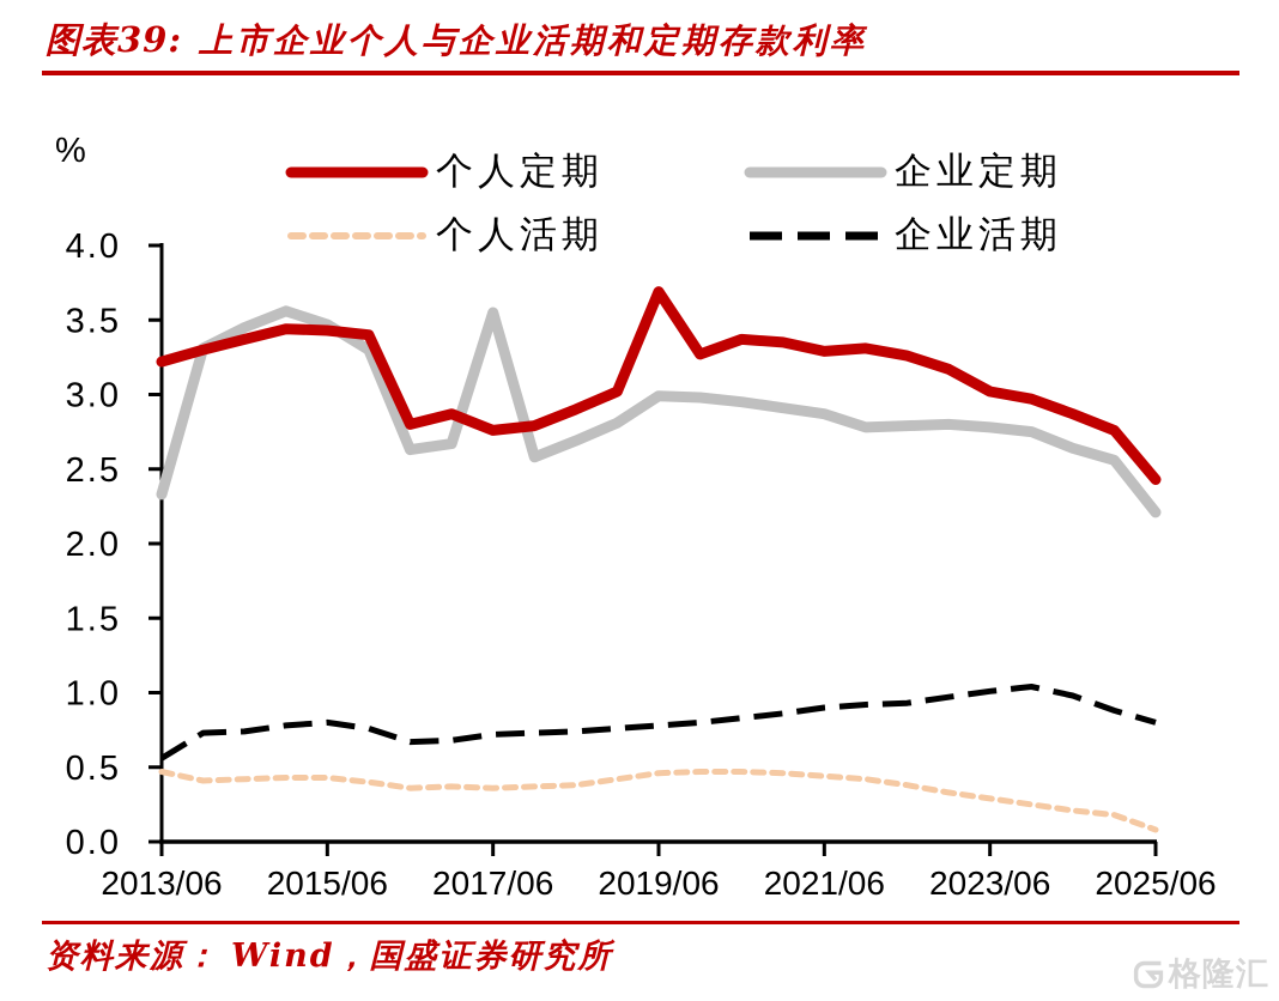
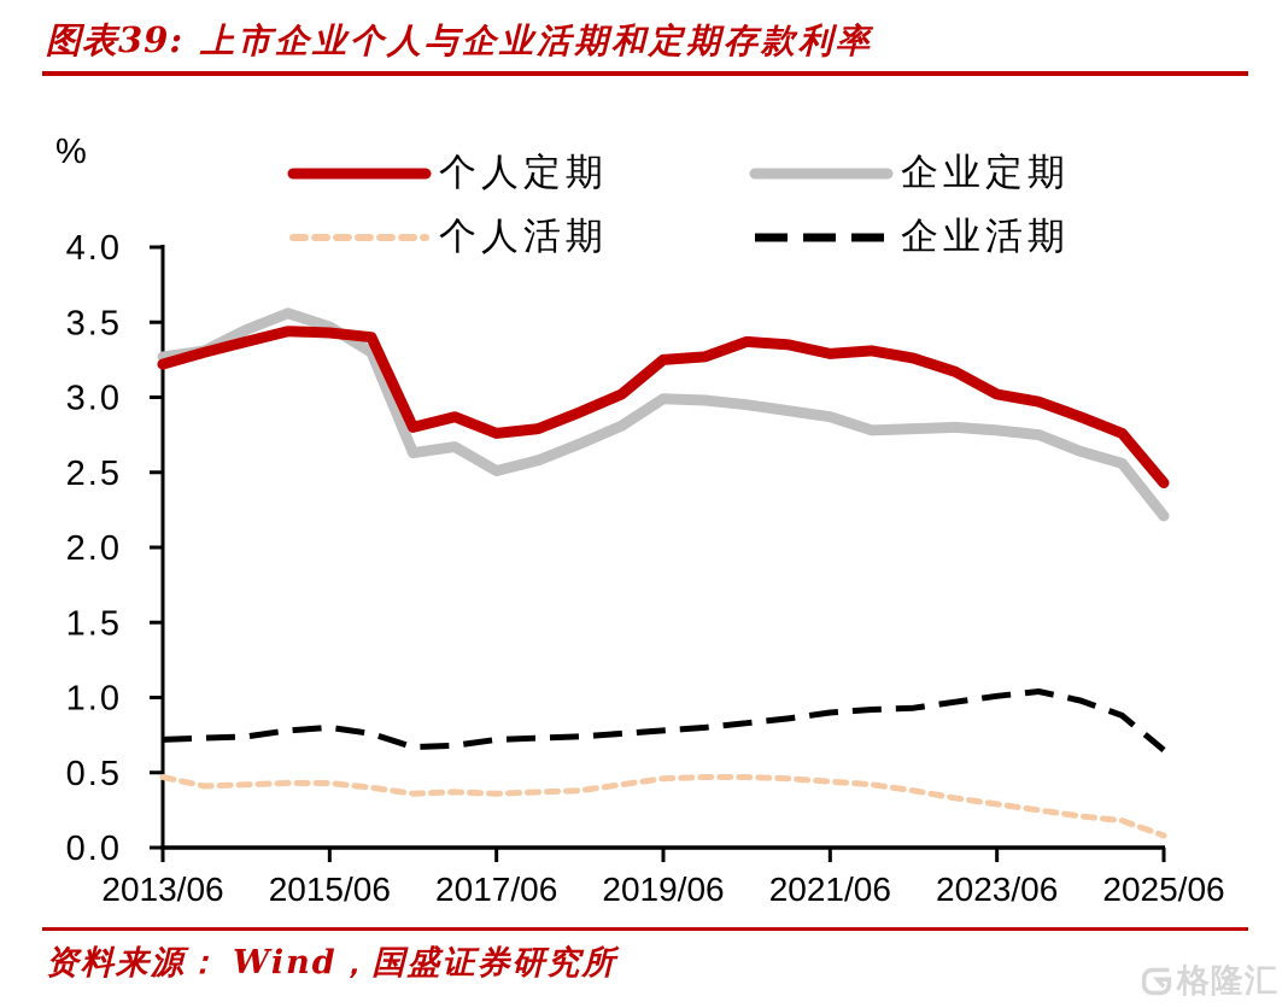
企业定期/2013/06: 2.33 -> 3.27
企业活期/2013/06: 0.56 -> 0.72
企业定期/2017/06: 3.55 -> 2.51
个人定期/2019/06: 3.69 -> 3.25
企业活期/2025/06: 0.80 -> 0.65
